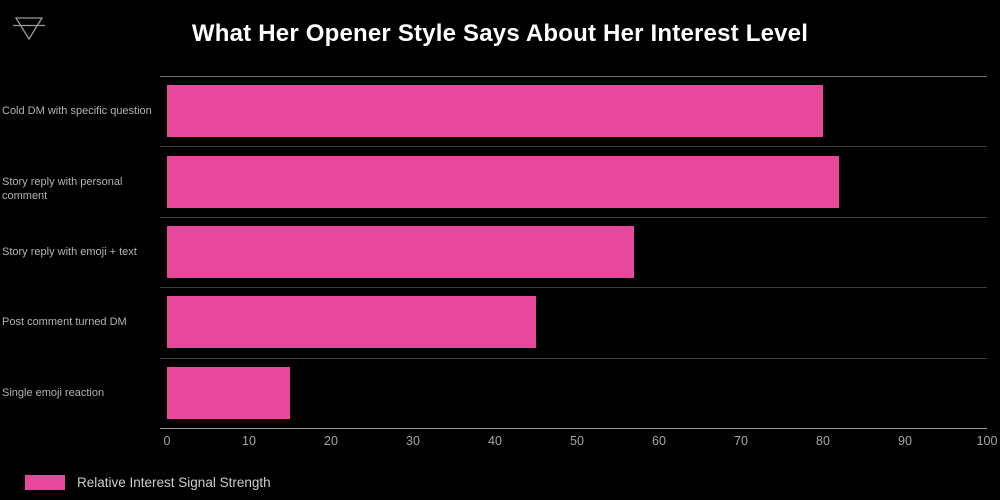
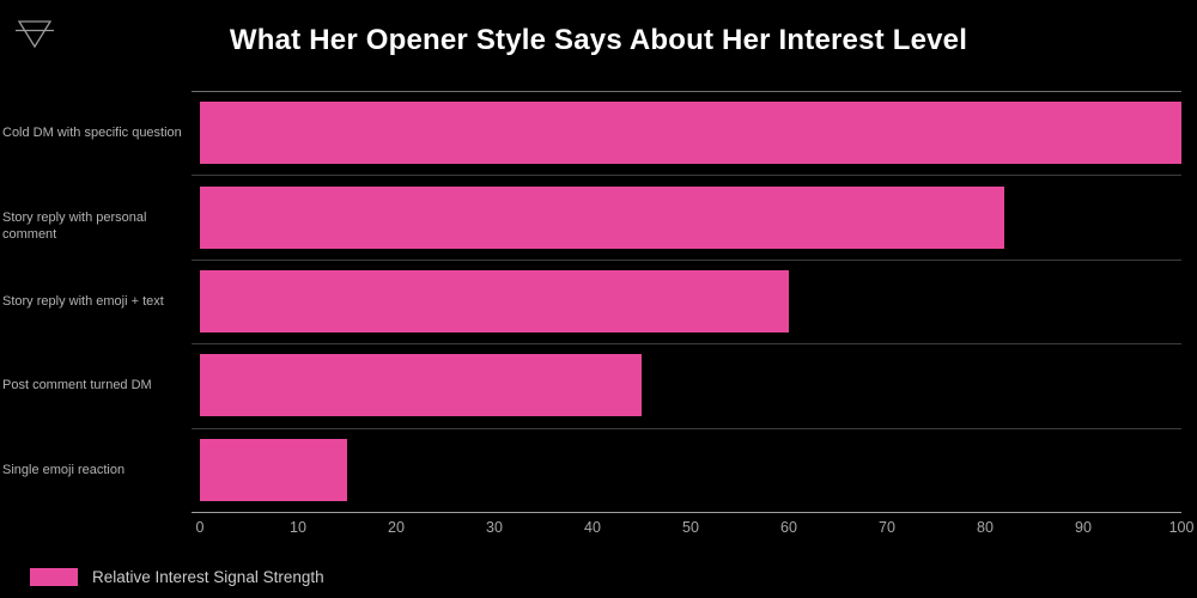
Cold DM with specific question: 80 -> 100
Story reply with emoji + text: 57 -> 60
